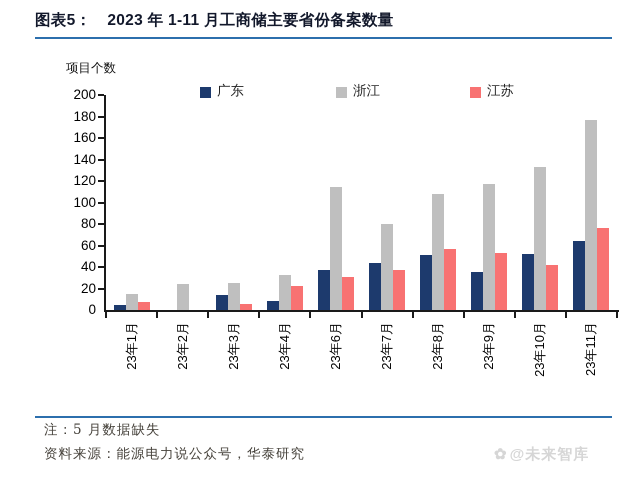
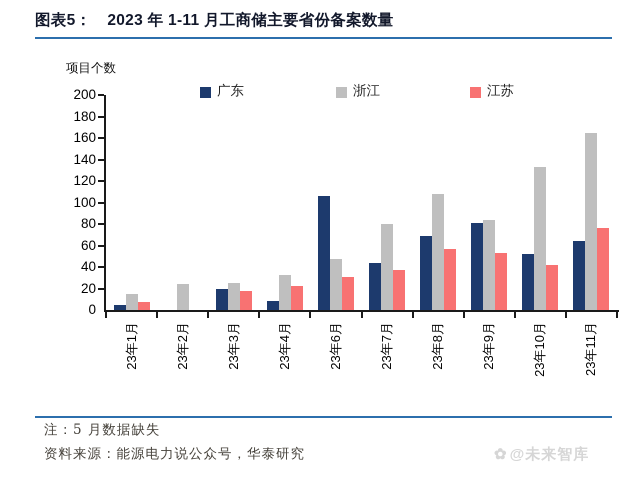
广东/23年3月: 14 -> 20
江苏/23年3月: 6 -> 18
广东/23年6月: 37 -> 106
浙江/23年6月: 114 -> 47
广东/23年8月: 51 -> 69
广东/23年9月: 35 -> 81
浙江/23年9月: 117 -> 84
浙江/23年11月: 177 -> 165
